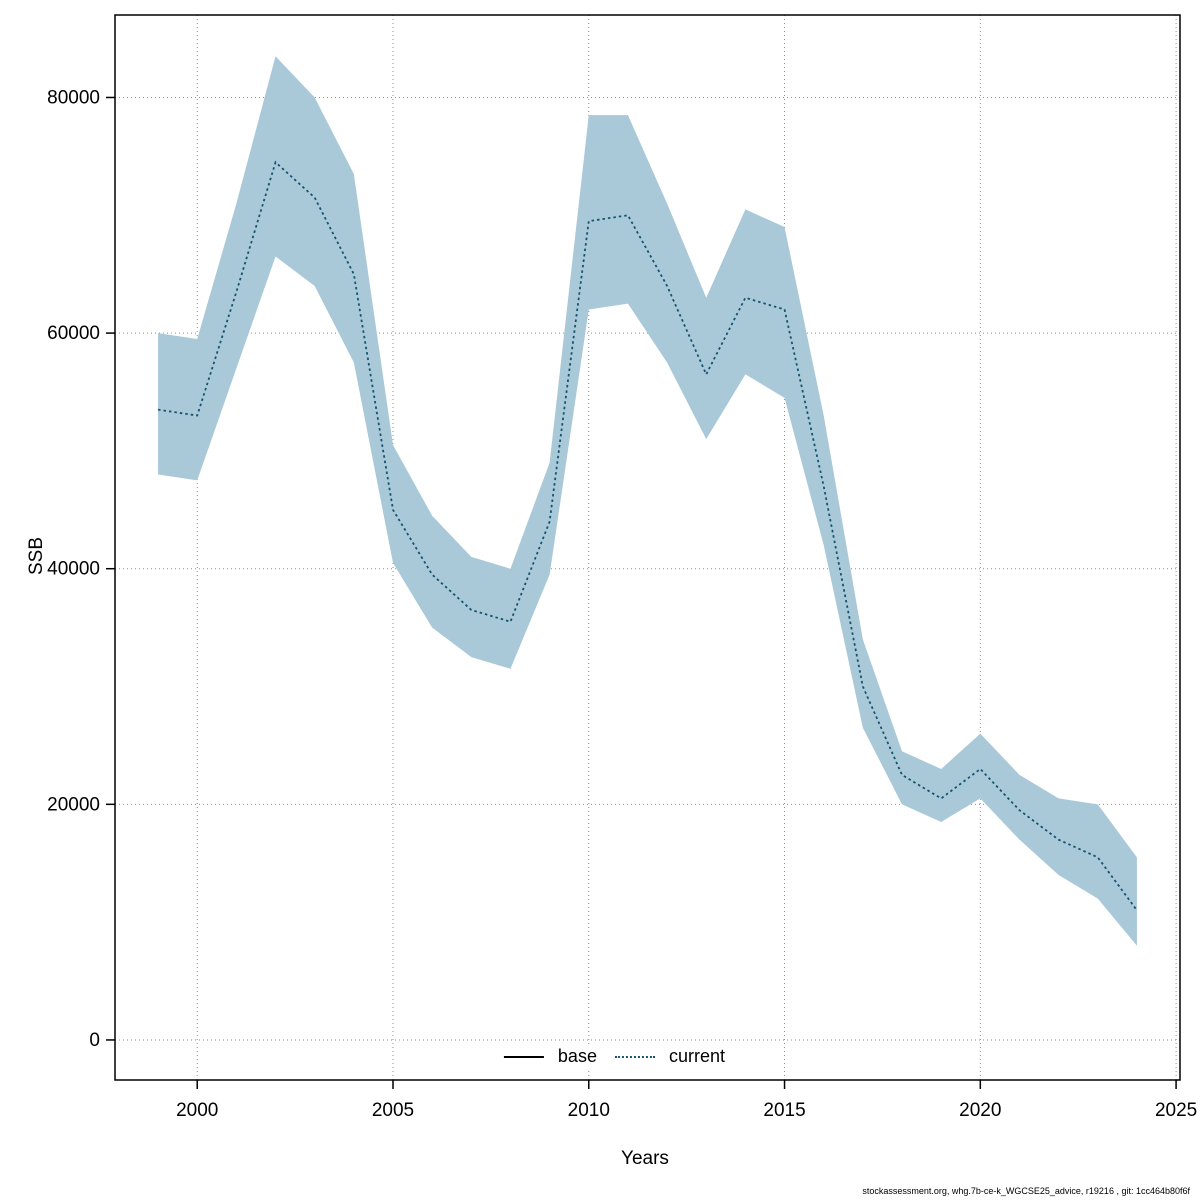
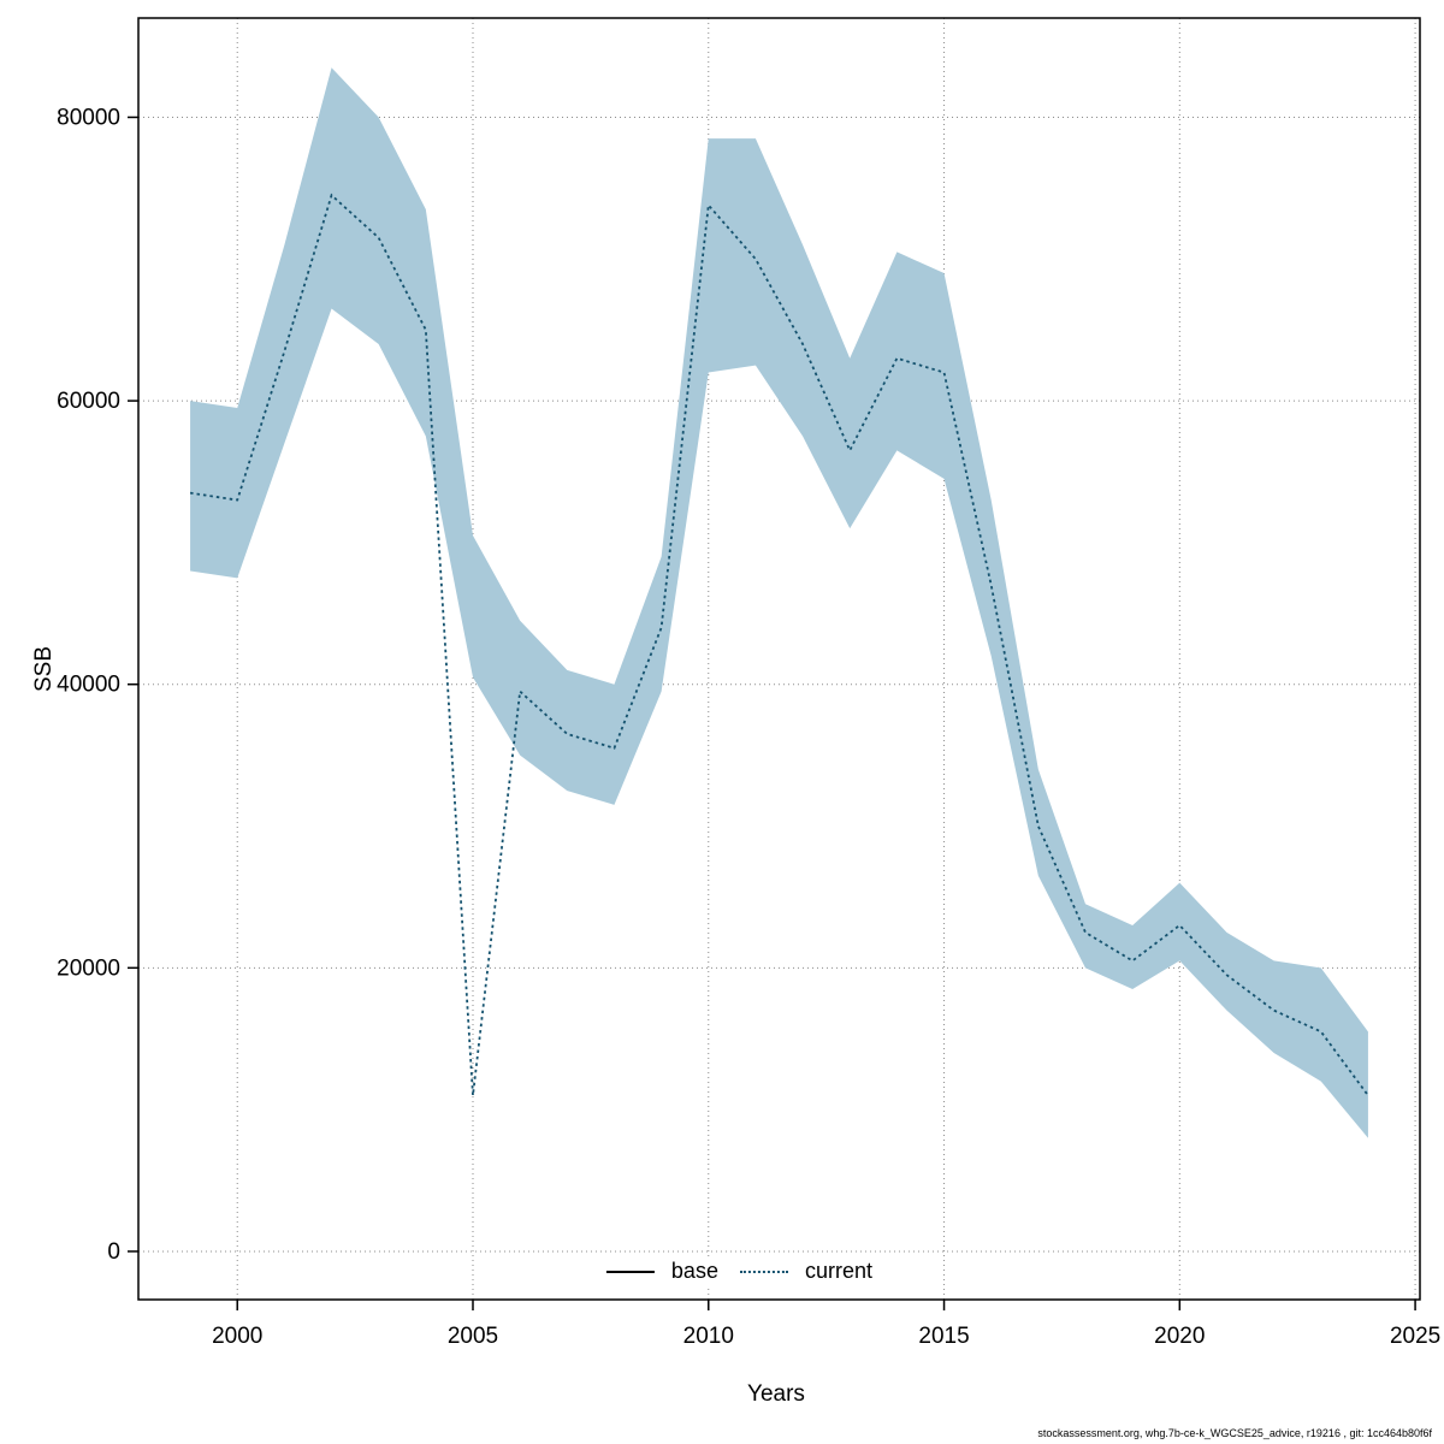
2005: 45000 -> 11000
2010: 69500 -> 73800
